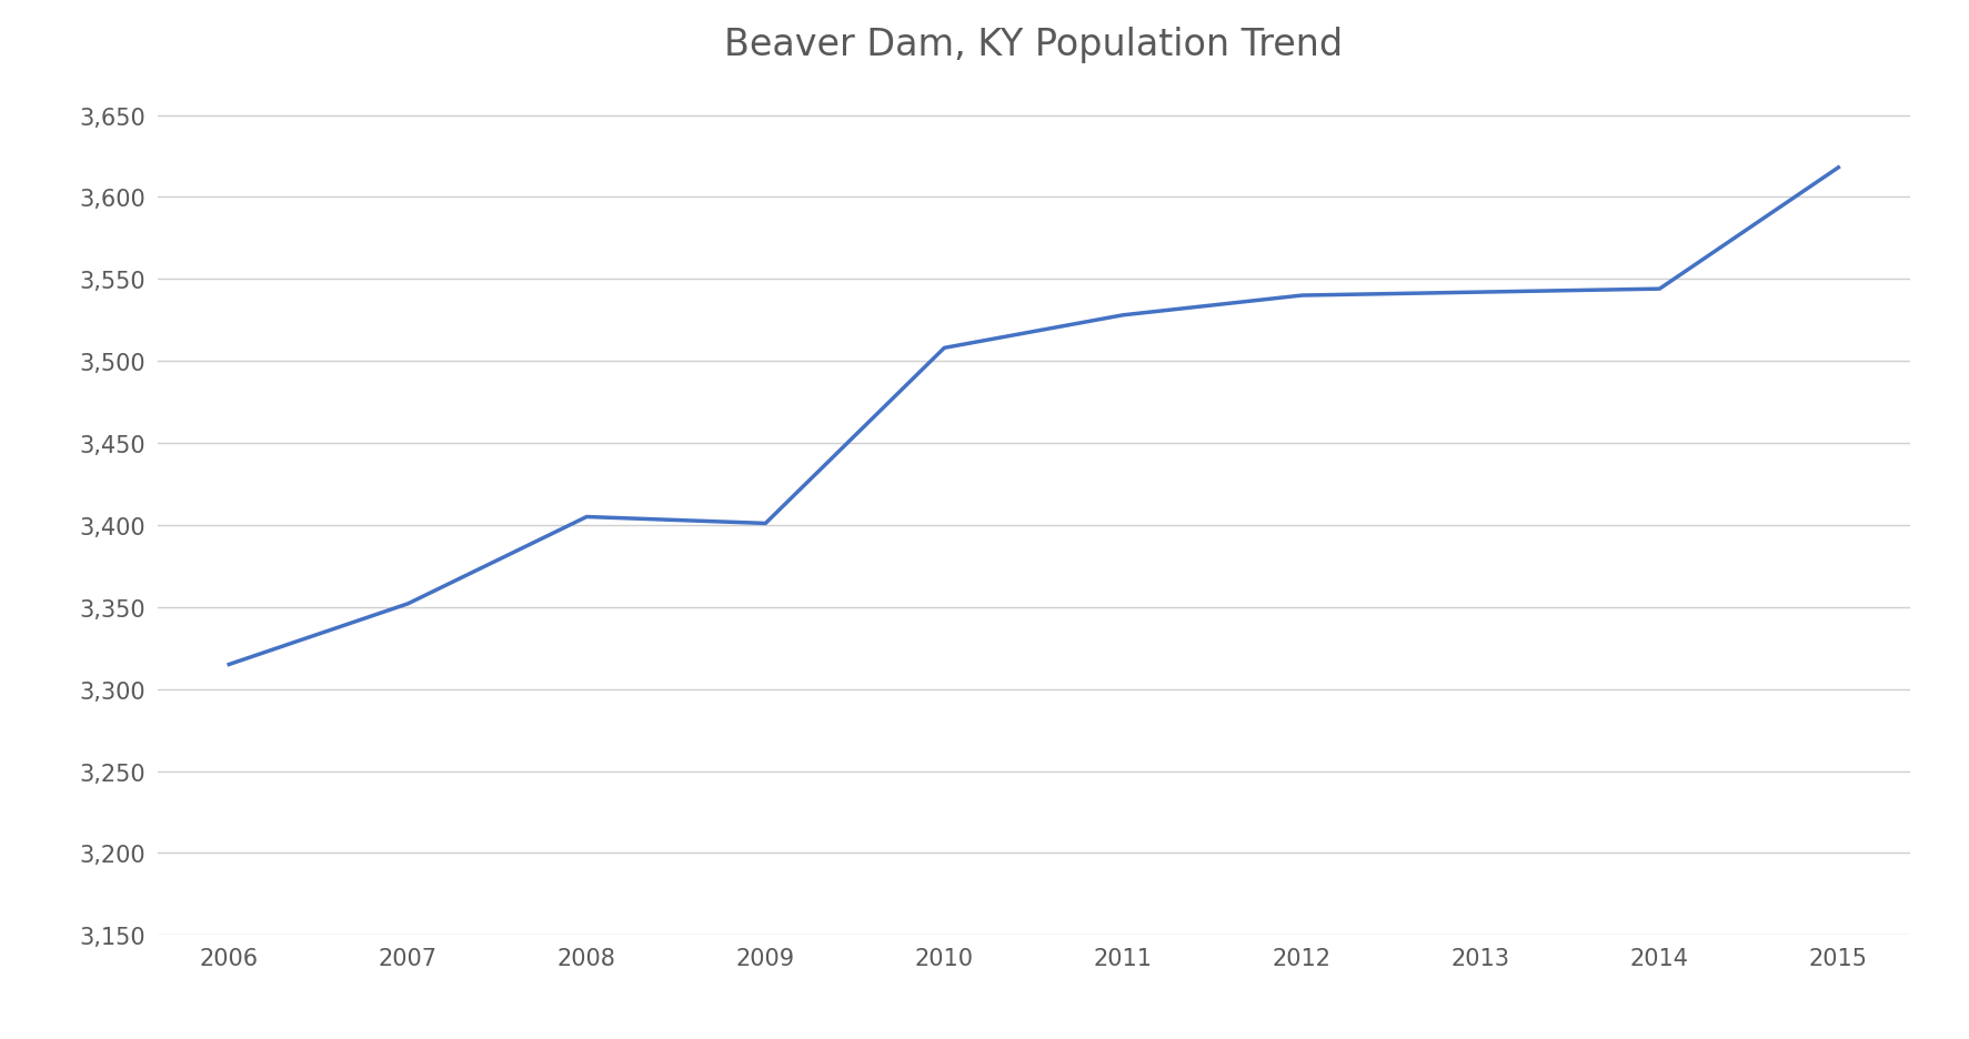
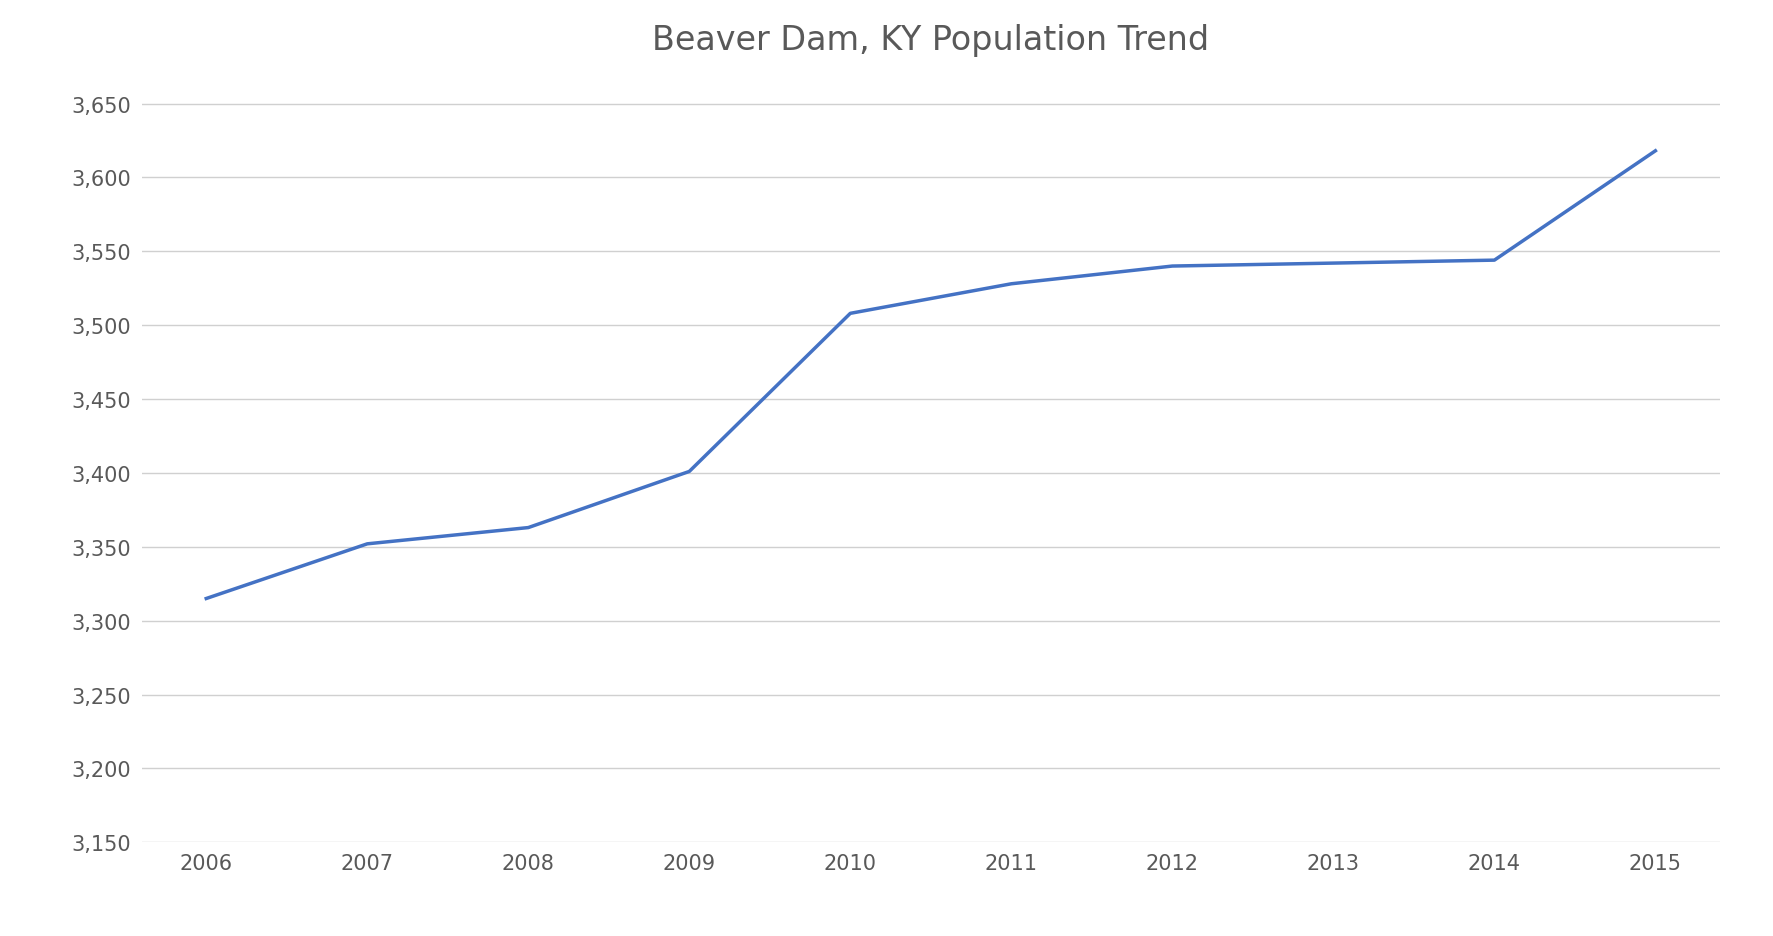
2008: 3,405 -> 3,363
